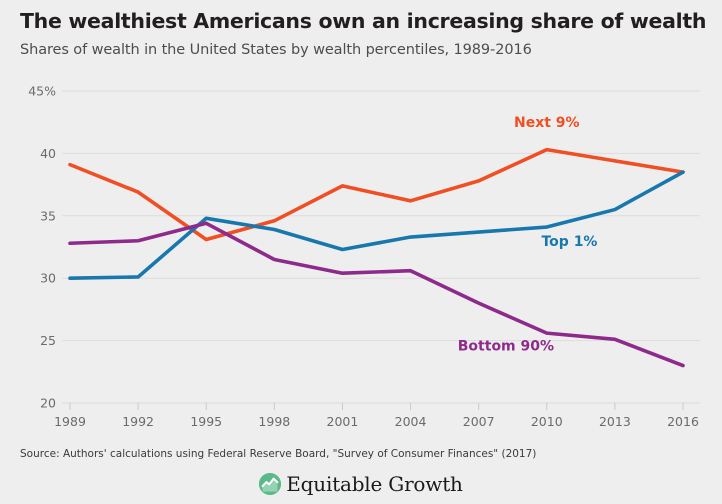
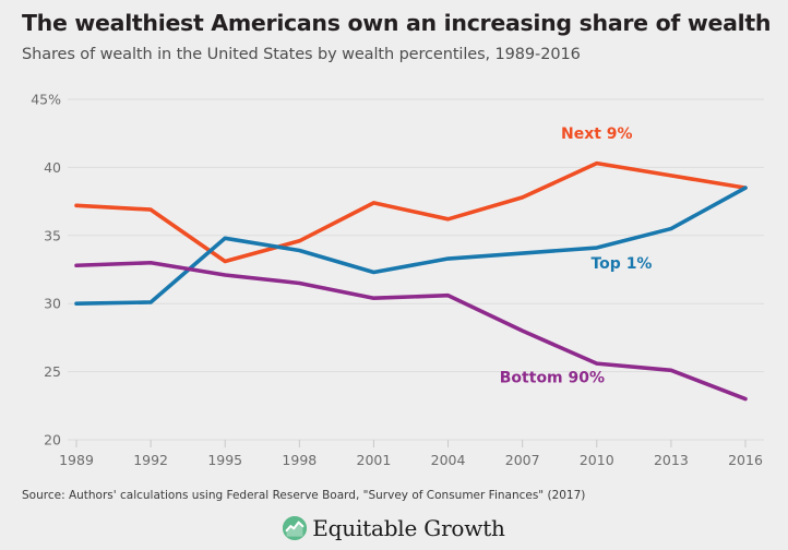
Next 9%/1989: 39.1% -> 37.2%
Bottom 90%/1995: 34.4% -> 32.1%
